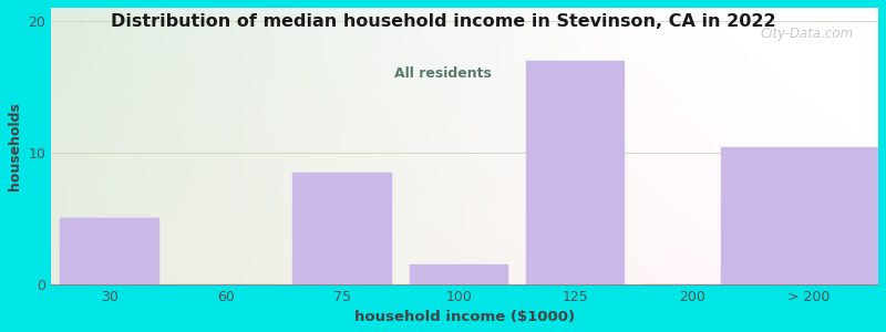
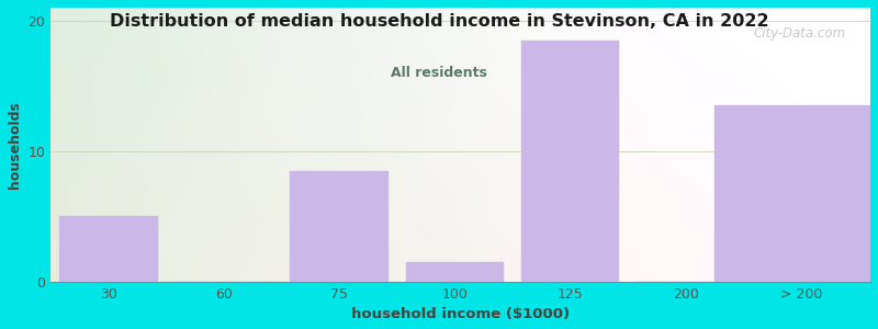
125: 17.0 -> 18.5
> 200: 10.4 -> 13.5
